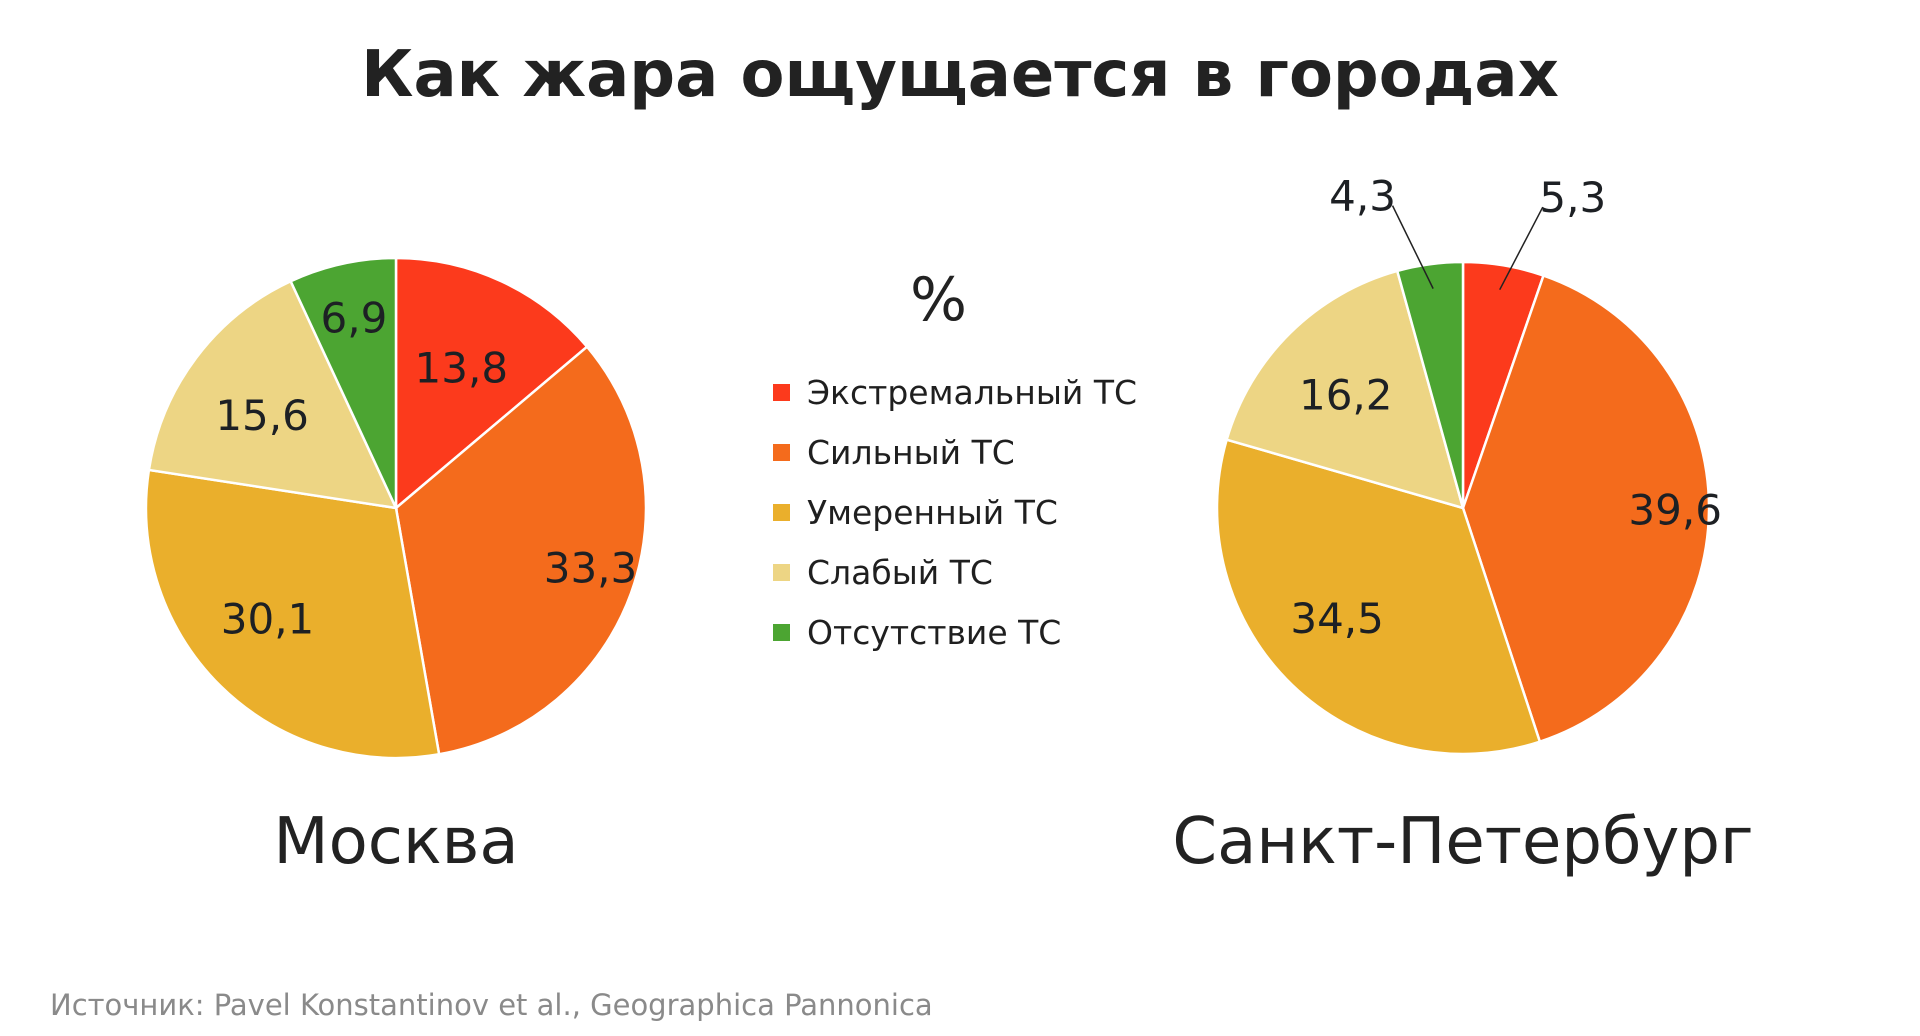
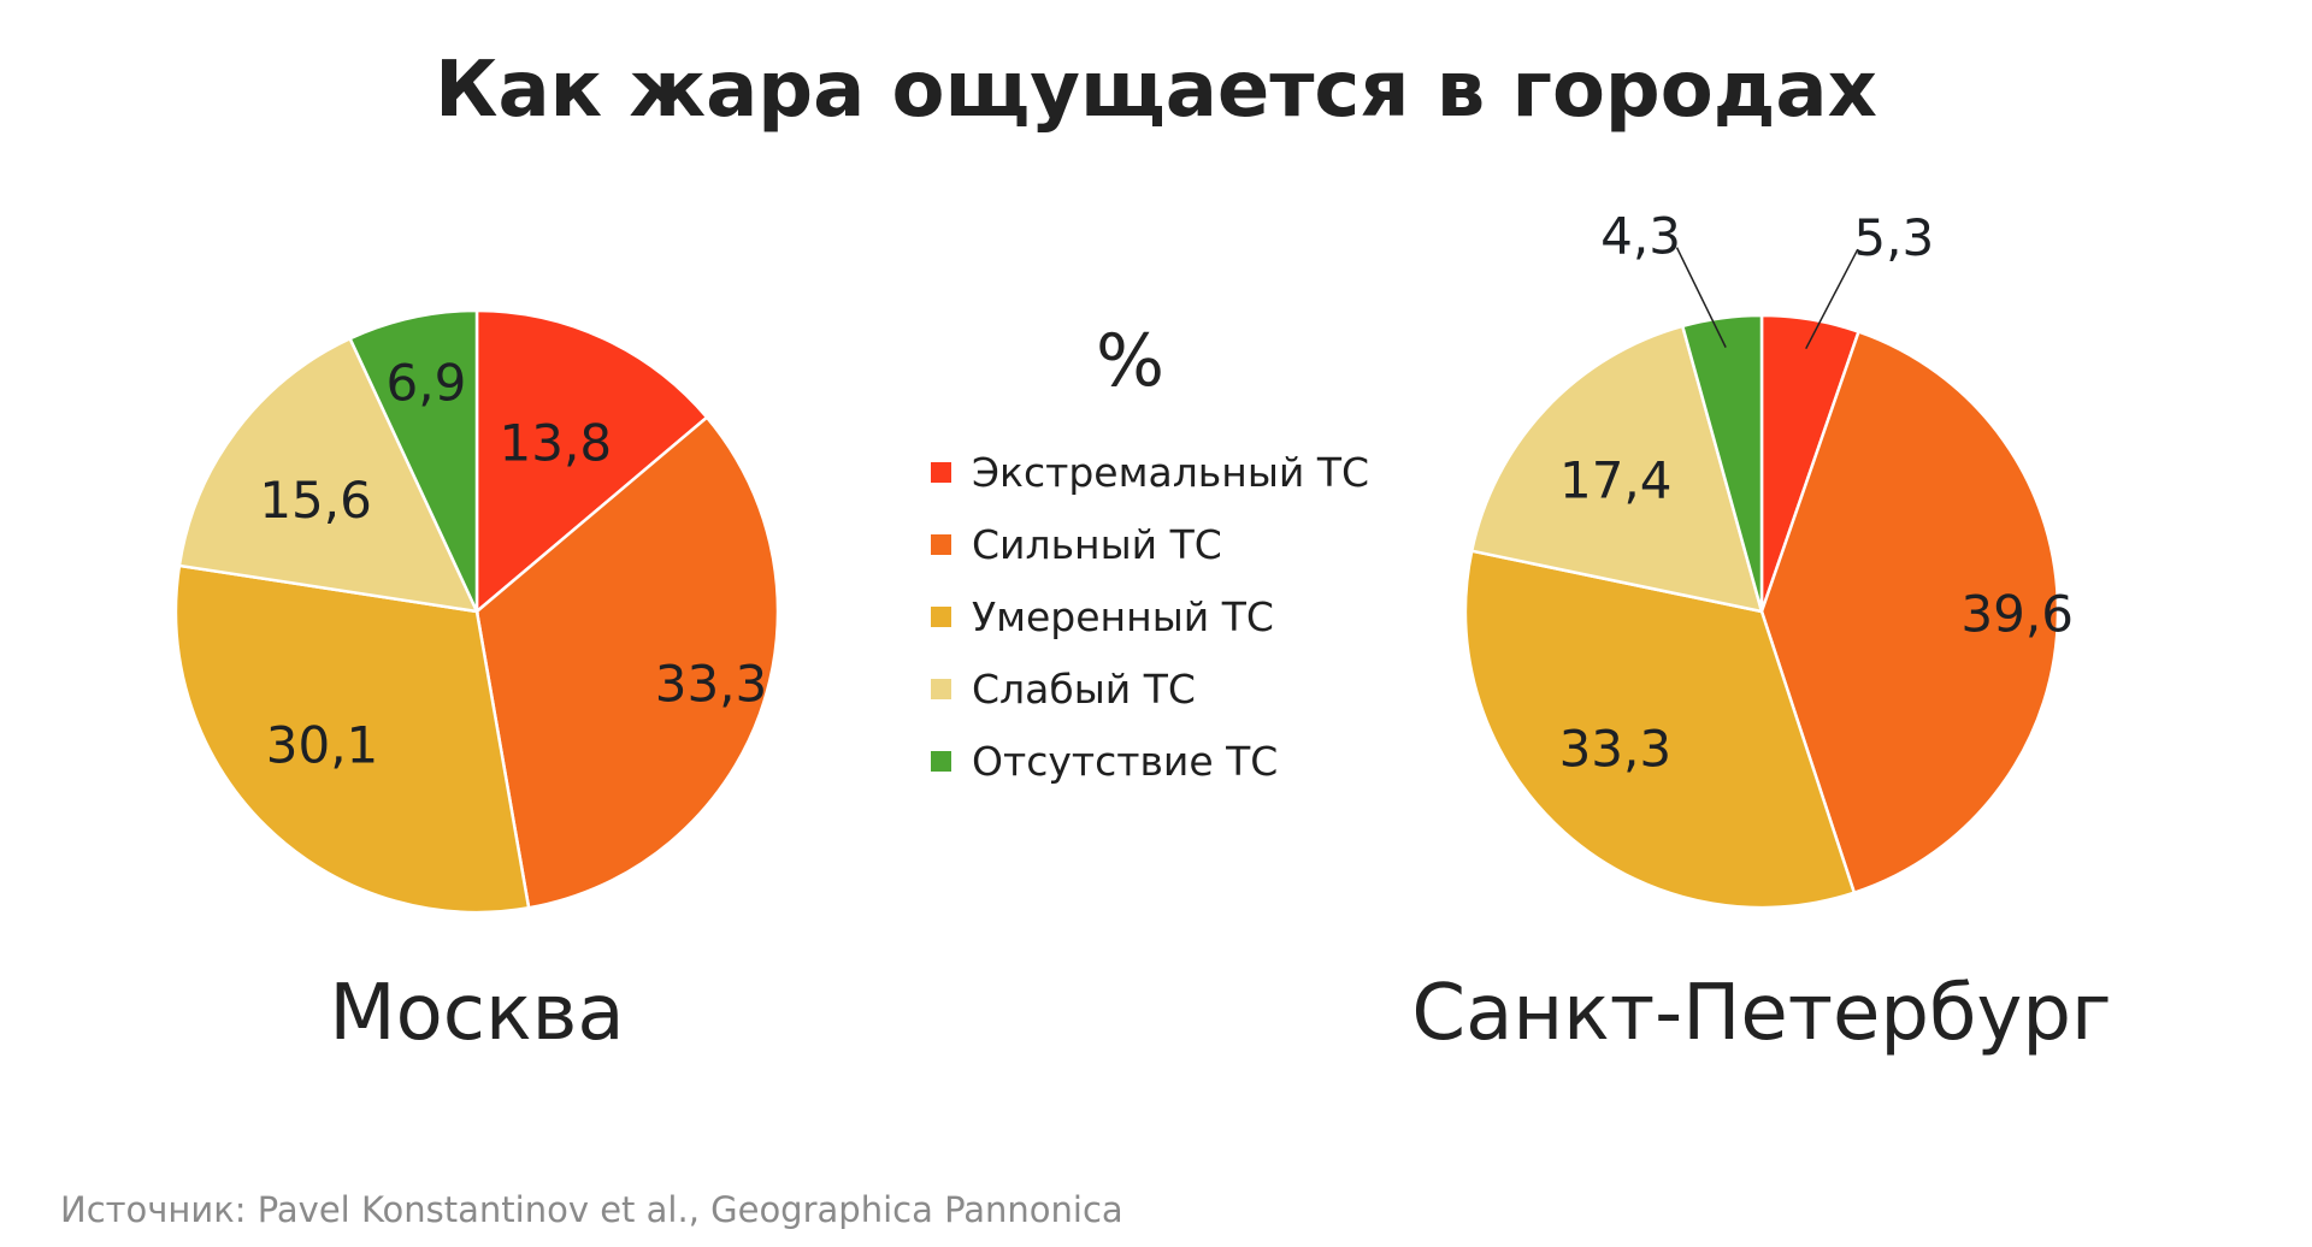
Санкт-Петербург/Умеренный ТС: 34,5 -> 33,3
Санкт-Петербург/Слабый ТС: 16,2 -> 17,4
